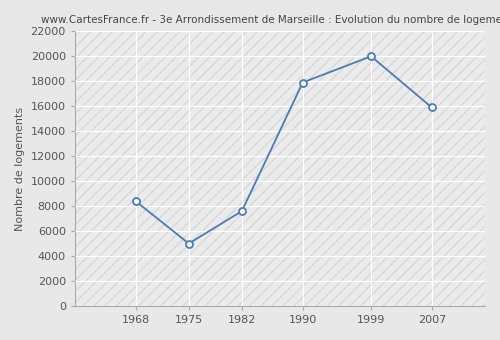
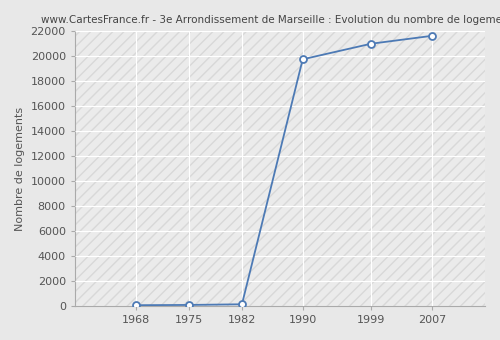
1968: 8400 -> 100
1975: 5000 -> 100
1982: 7600 -> 100
1990: 17900 -> 19800
1999: 20000 -> 21000
2007: 15900 -> 21600
